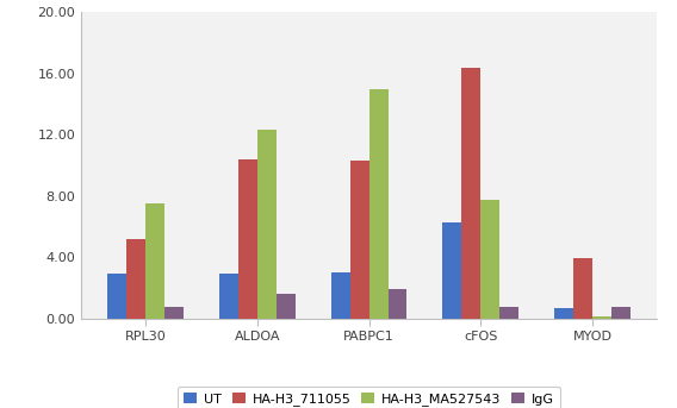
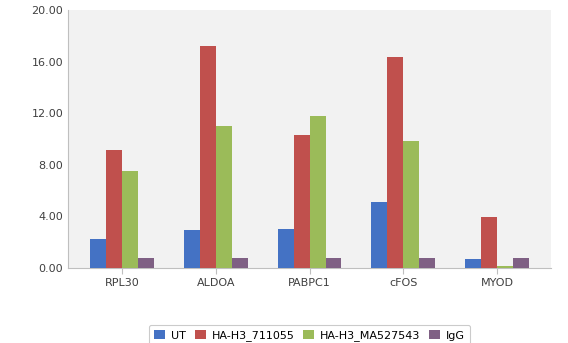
UT/RPL30: 2.9 -> 2.2
HA-H3_711055/RPL30: 5.2 -> 9.1
HA-H3_711055/ALDOA: 10.4 -> 17.2
HA-H3_MA527543/ALDOA: 12.3 -> 11.0
IgG/ALDOA: 1.6 -> 0.8
HA-H3_MA527543/PABPC1: 15.0 -> 11.8
IgG/PABPC1: 1.9 -> 0.8
UT/cFOS: 6.3 -> 5.1
HA-H3_MA527543/cFOS: 7.7 -> 9.8
